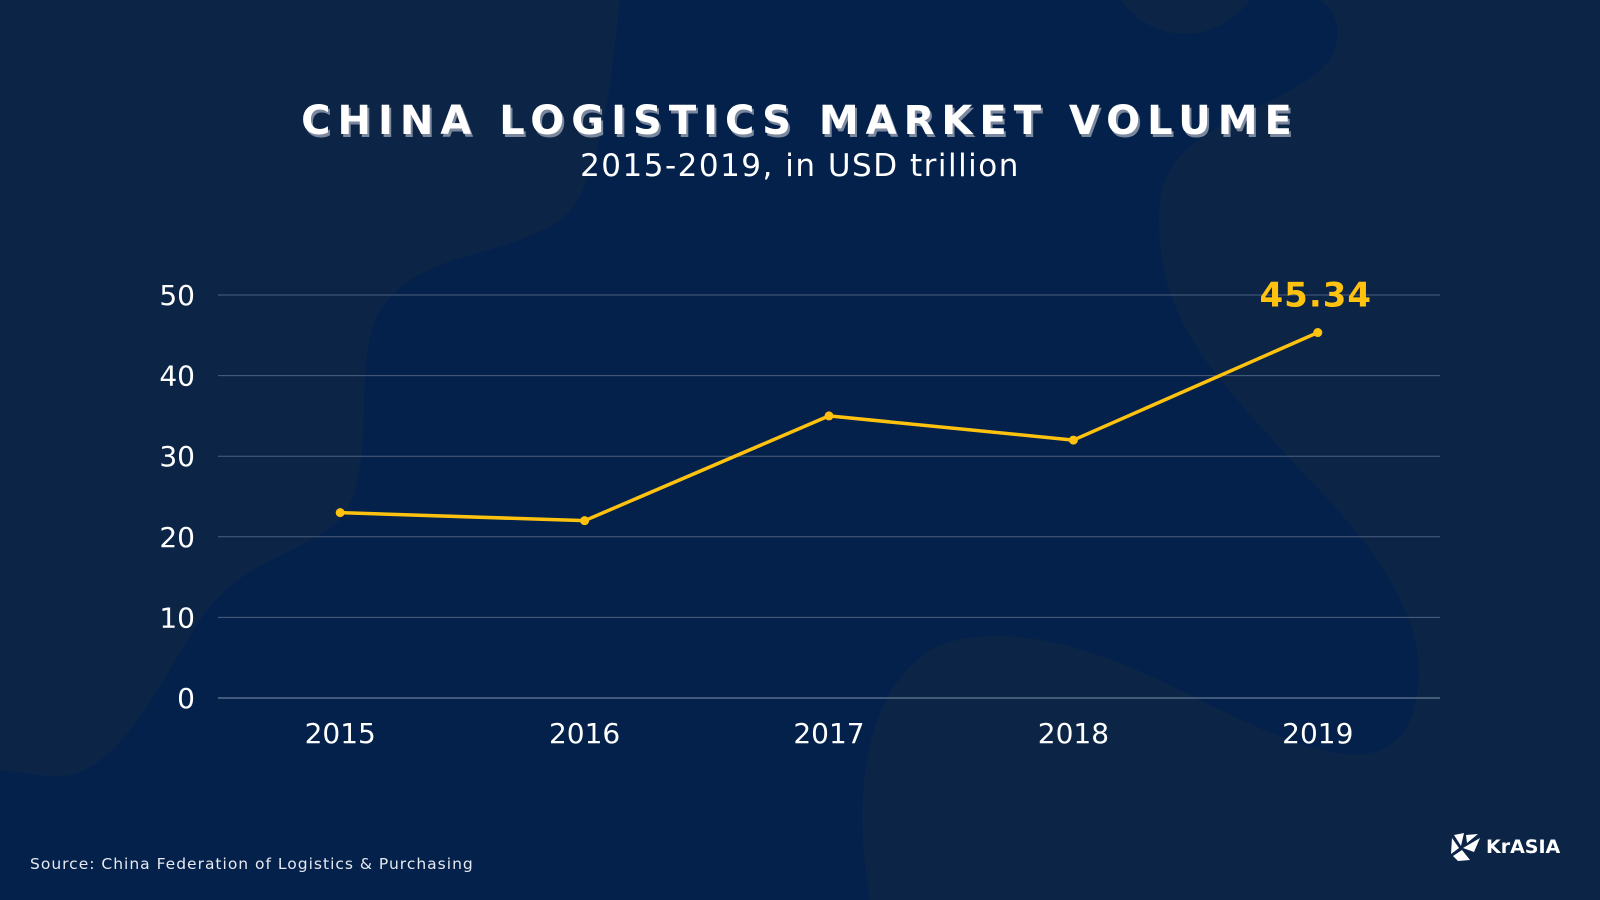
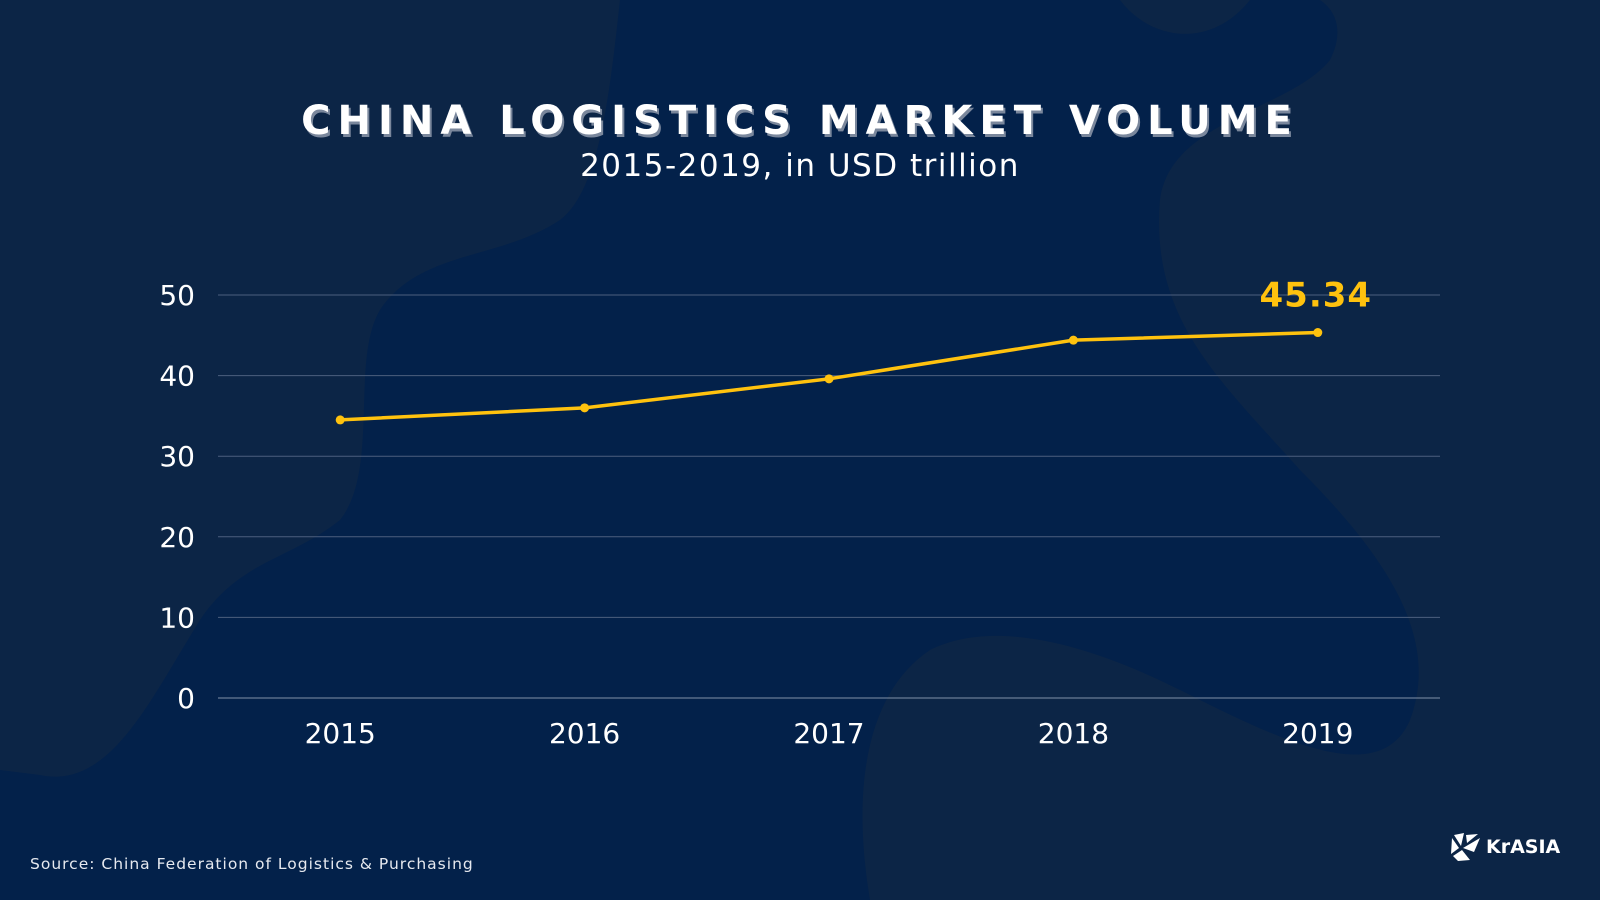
2015: 23 -> 34
2016: 22 -> 36
2017: 35 -> 40
2018: 32 -> 44
